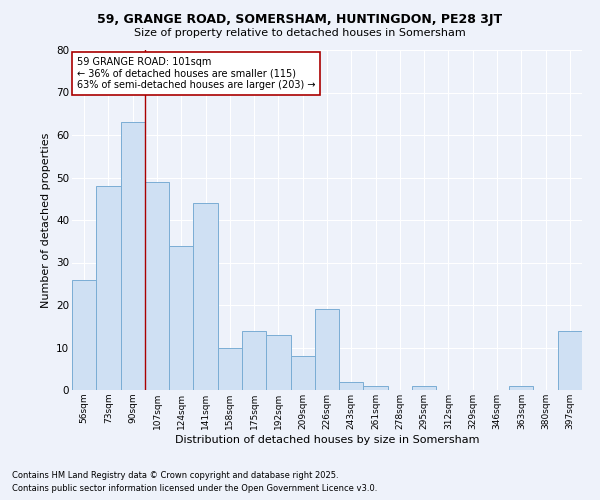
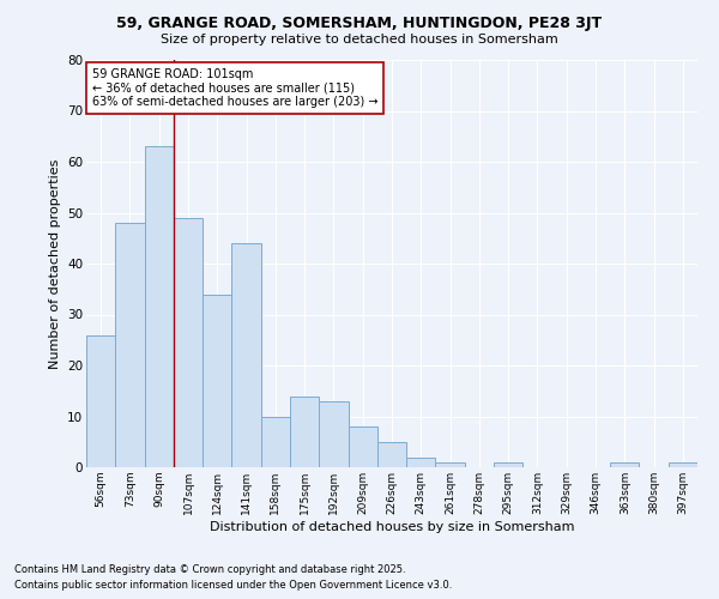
226sqm: 19 -> 5
397sqm: 14 -> 1
